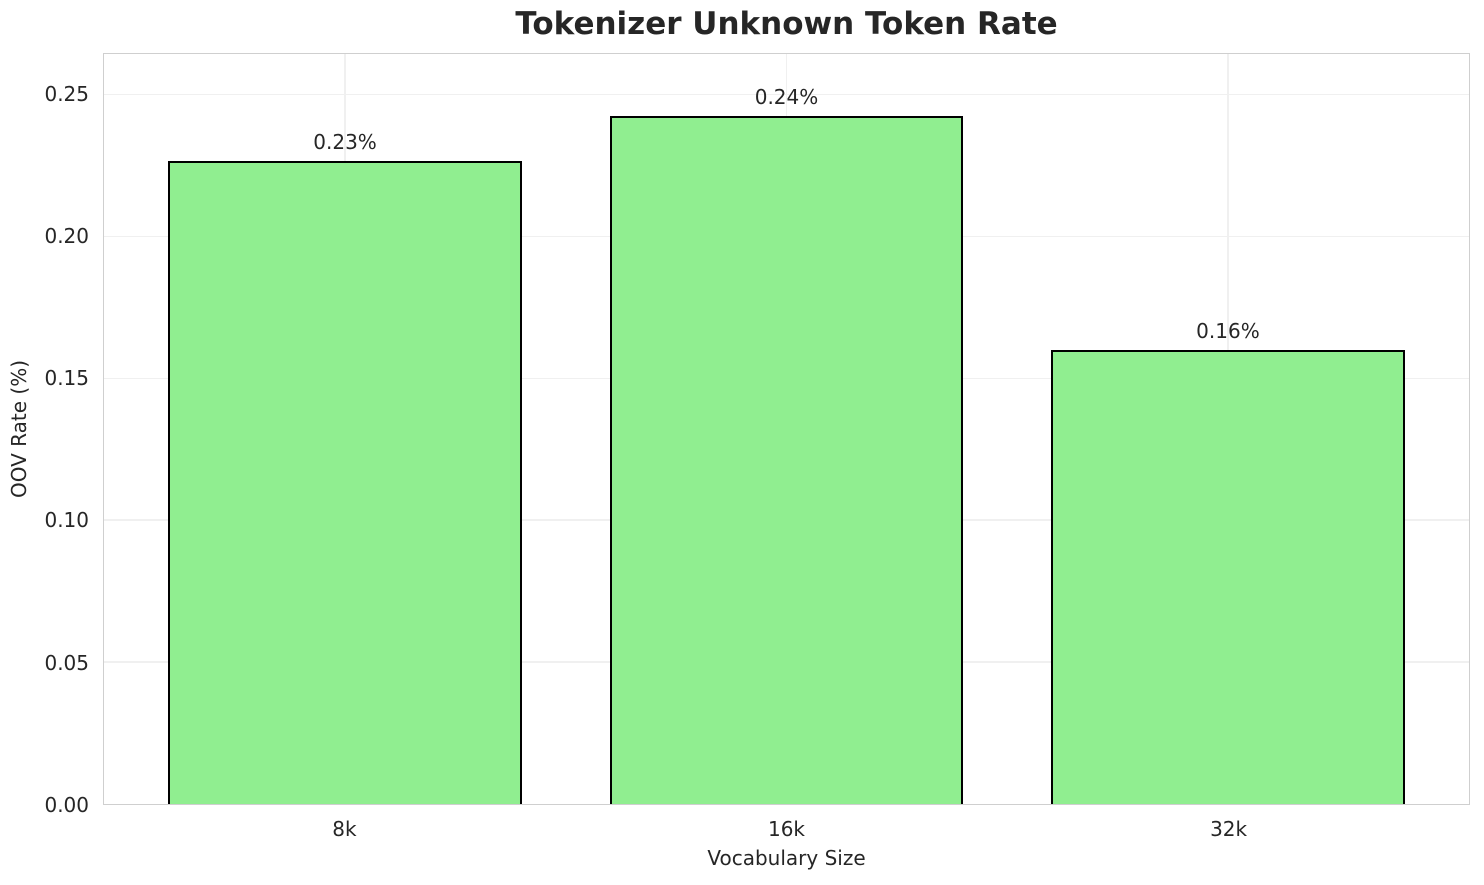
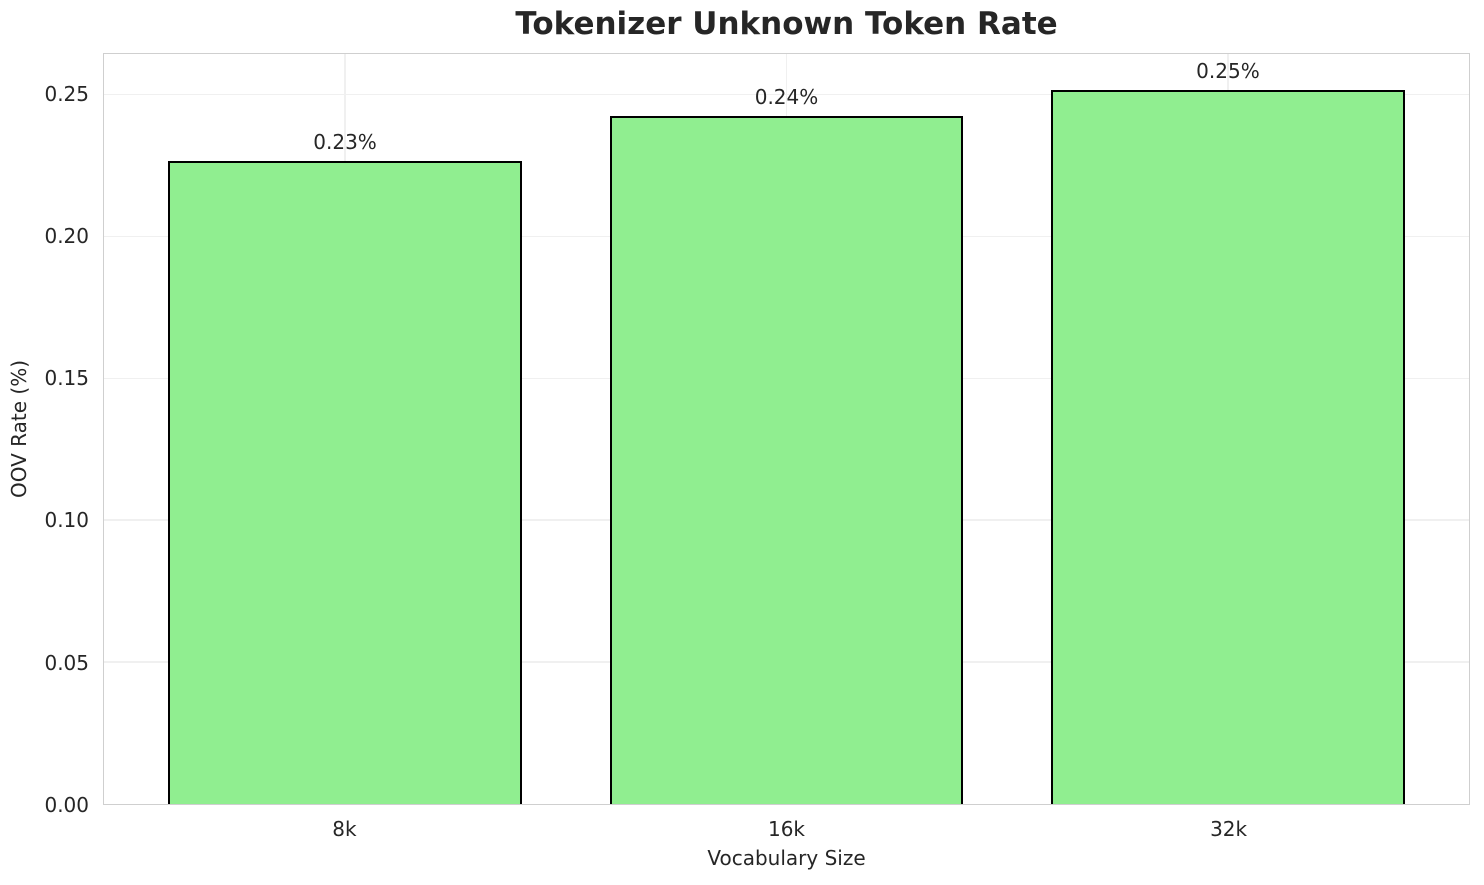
32k: 0.16% -> 0.25%
